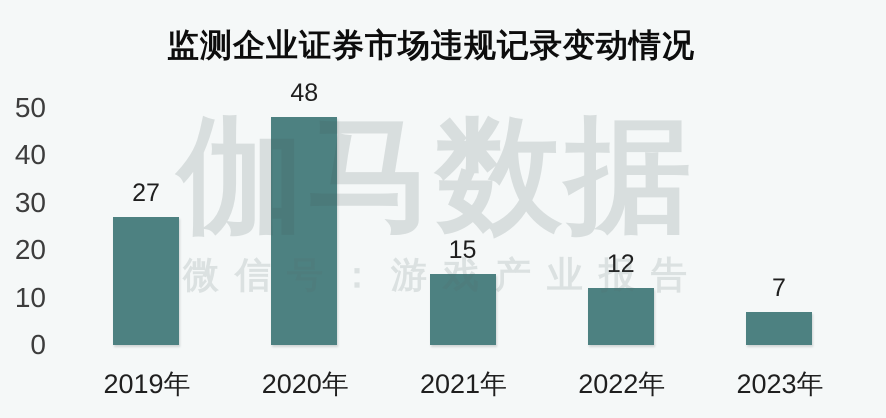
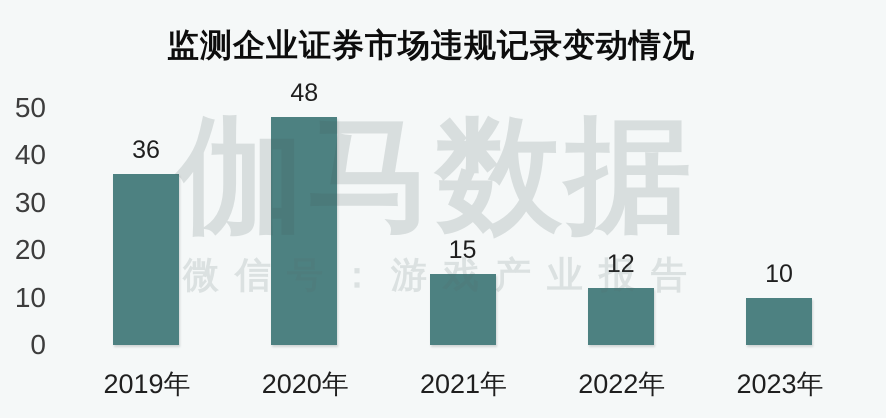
2019年: 27 -> 36
2023年: 7 -> 10
